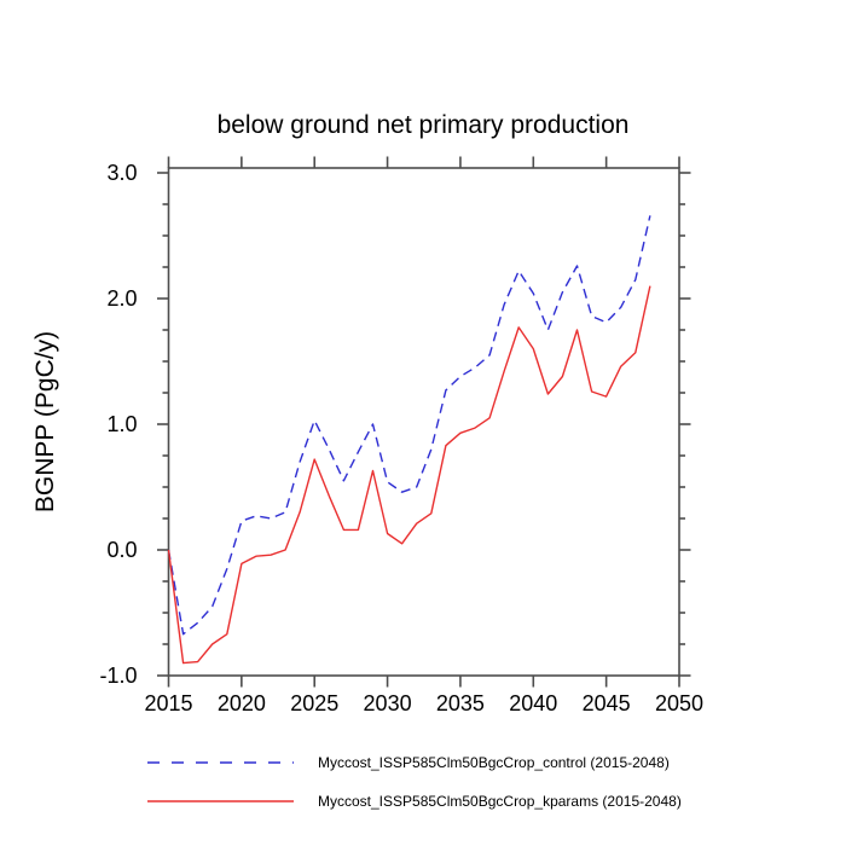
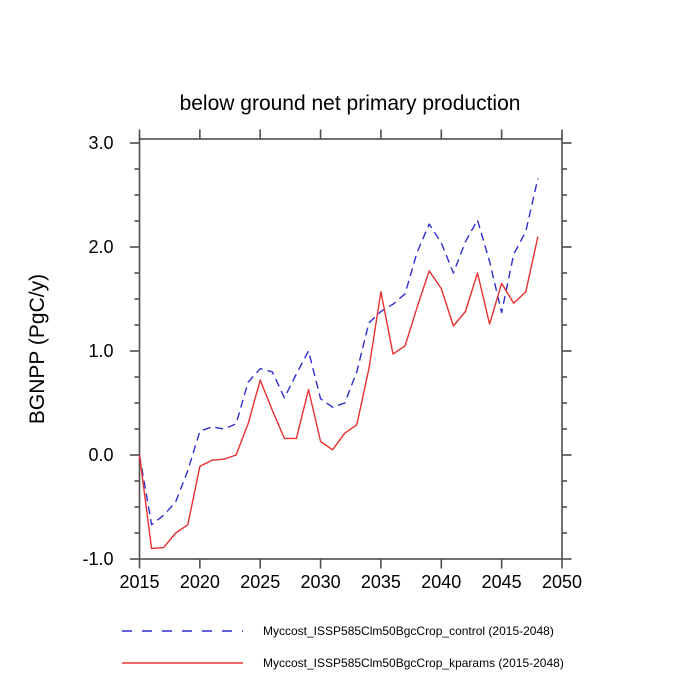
Myccost_ISSP585Clm50BgcCrop_control (2015-2048)/2025: 1.03 -> 0.83
Myccost_ISSP585Clm50BgcCrop_kparams (2015-2048)/2035: 0.93 -> 1.57
Myccost_ISSP585Clm50BgcCrop_control (2015-2048)/2045: 1.81 -> 1.37
Myccost_ISSP585Clm50BgcCrop_kparams (2015-2048)/2045: 1.22 -> 1.65
